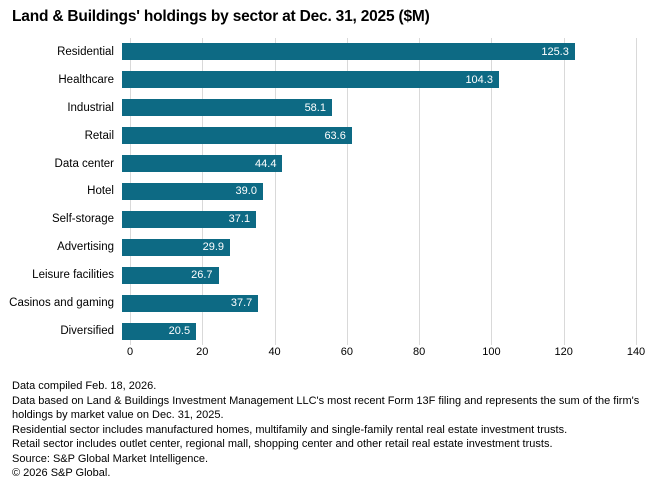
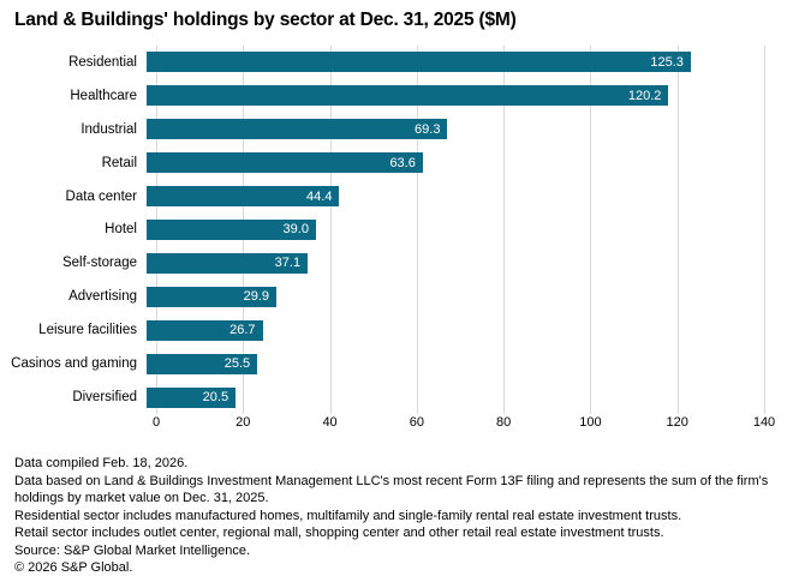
Healthcare: 104.3 -> 120.2
Industrial: 58.1 -> 69.3
Casinos and gaming: 37.7 -> 25.5
